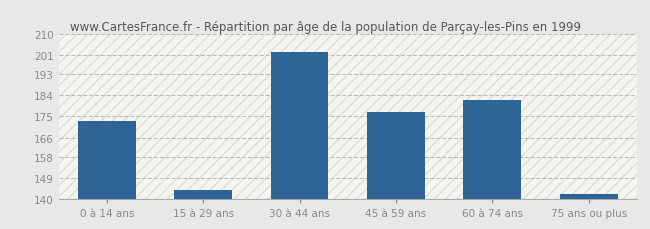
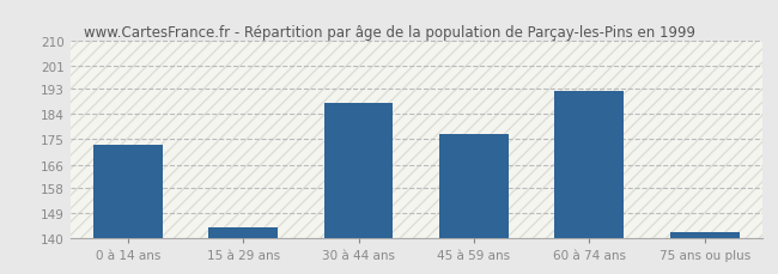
30 à 44 ans: 202 -> 188
60 à 74 ans: 182 -> 192
